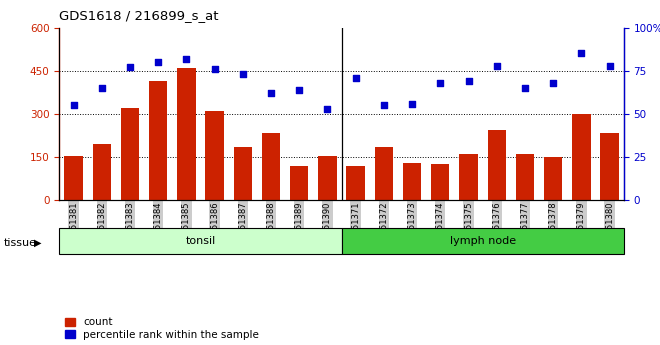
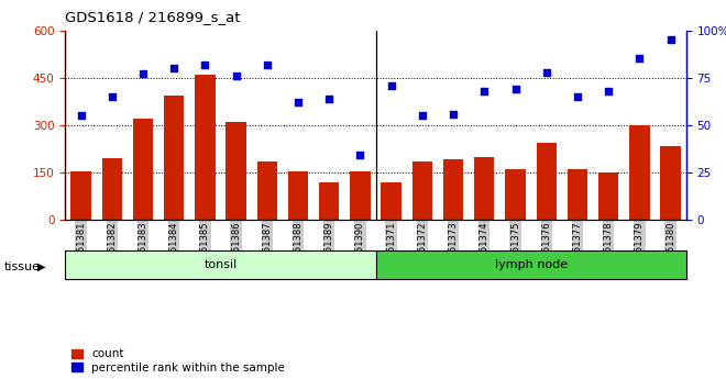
count/GSM51384: 415 -> 395
percentile rank within the sample/GSM51387: 73 -> 82
count/GSM51388: 235 -> 155
percentile rank within the sample/GSM51390: 53 -> 34
count/GSM51373: 130 -> 190
count/GSM51374: 125 -> 200
percentile rank within the sample/GSM51380: 78 -> 95
